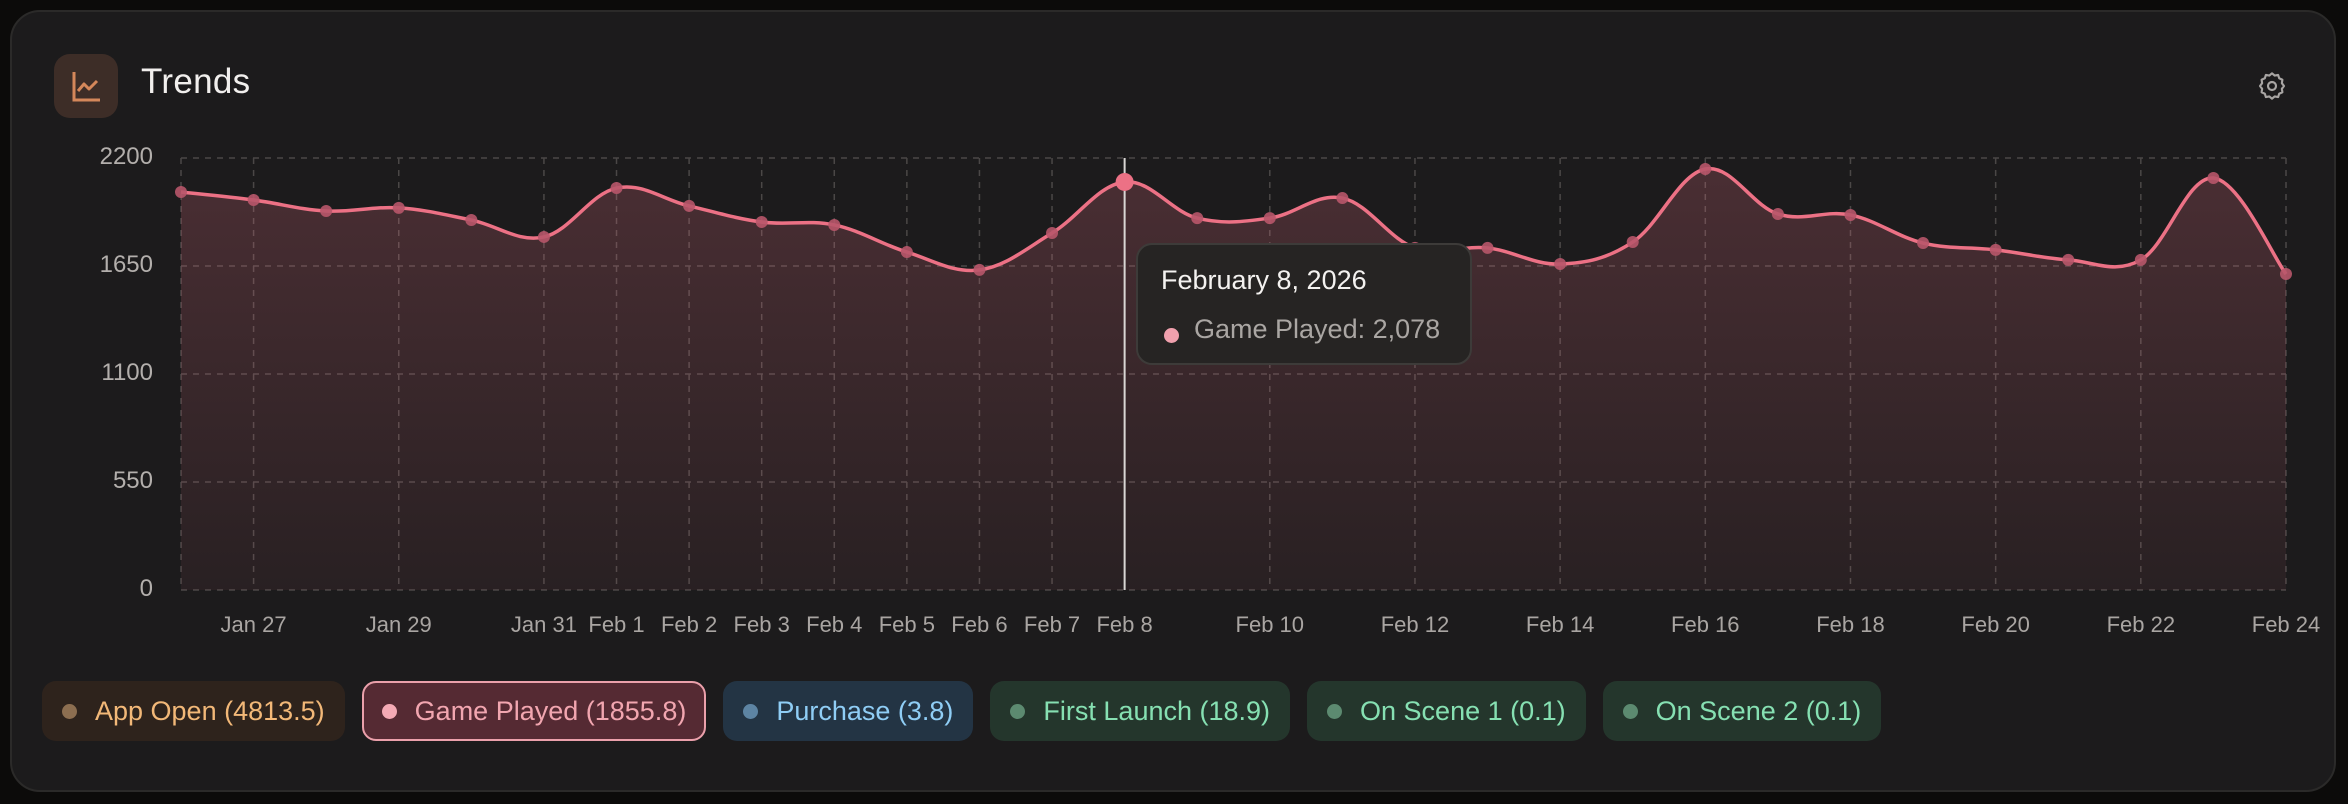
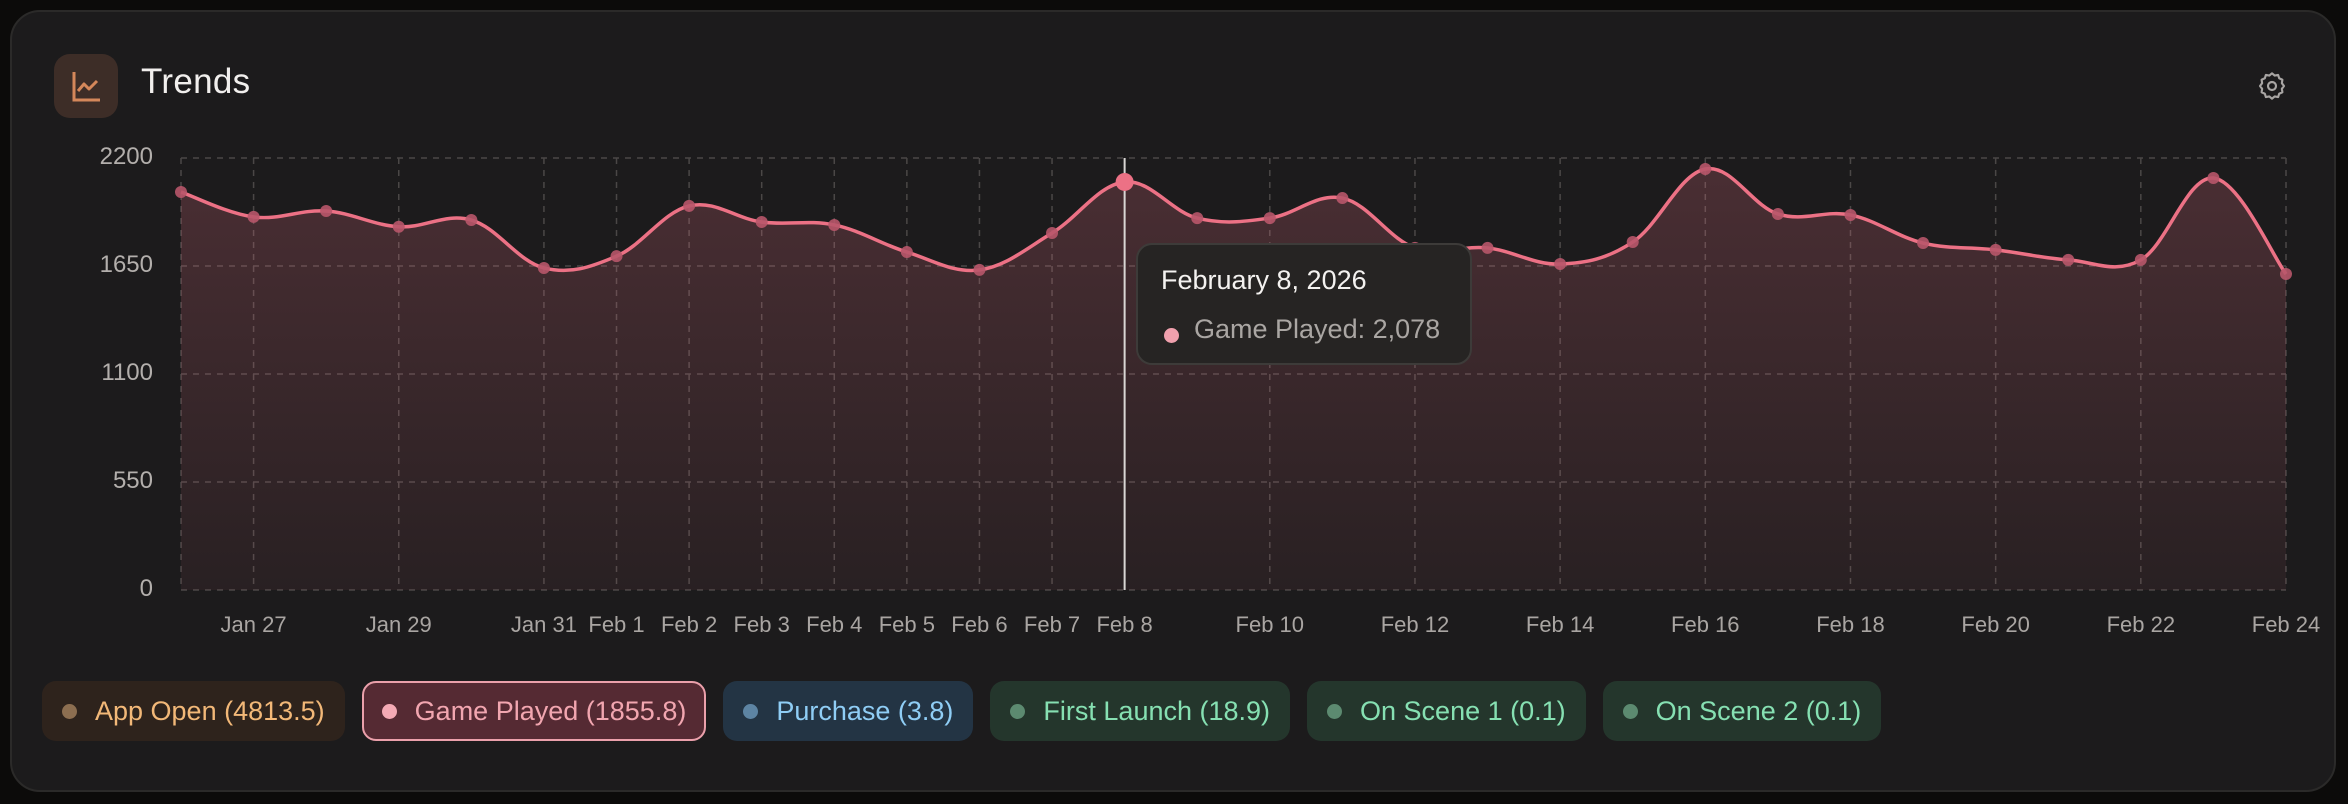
Jan 27: 1990 -> 1900
Jan 29: 1950 -> 1850
Jan 31: 1800 -> 1640
Feb 1: 2050 -> 1700
